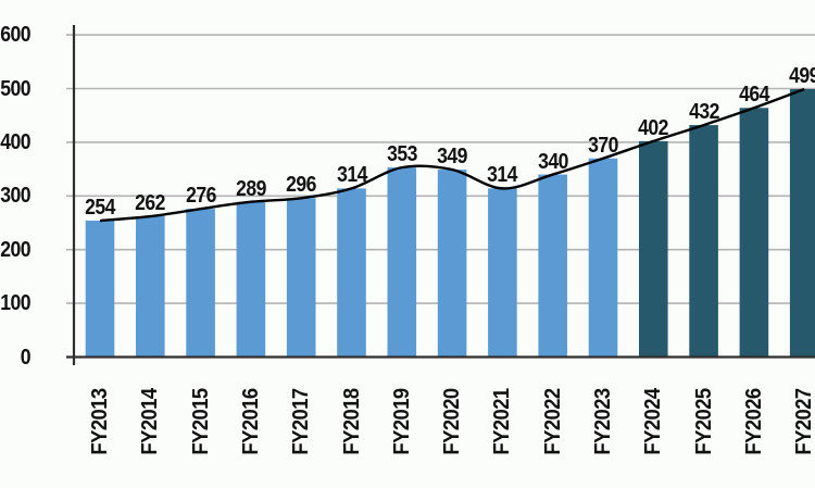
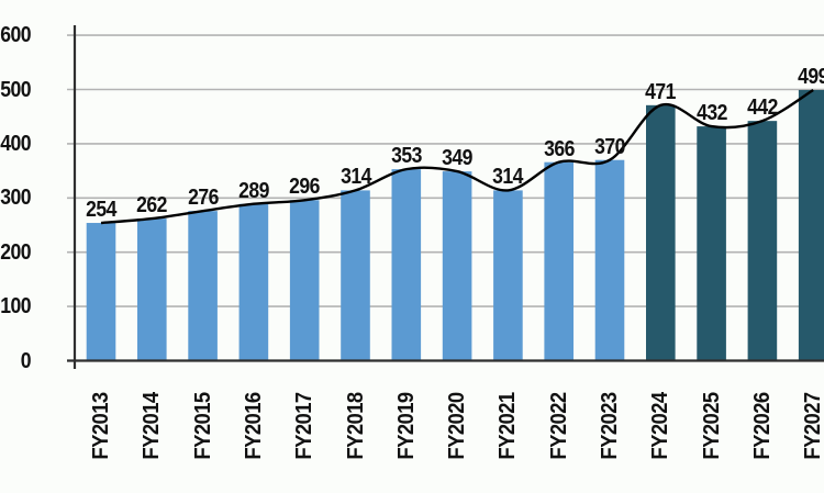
FY2022: 340 -> 366
FY2024: 402 -> 471
FY2026: 464 -> 442
